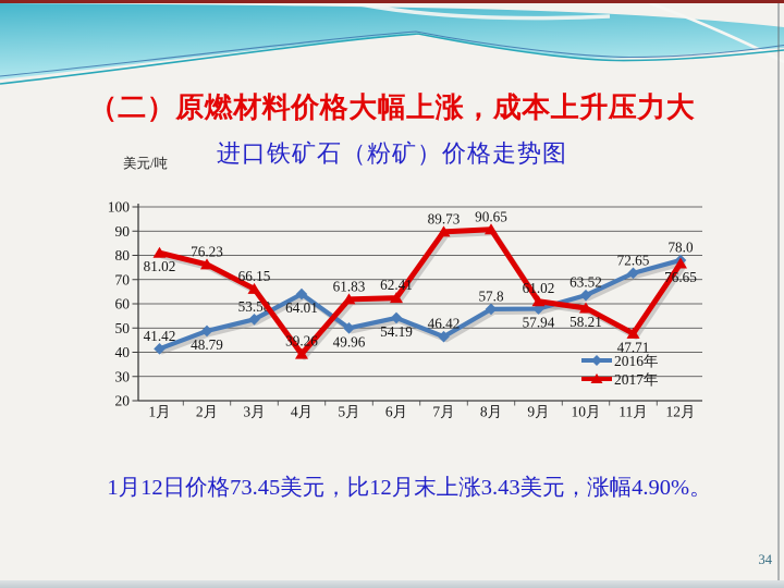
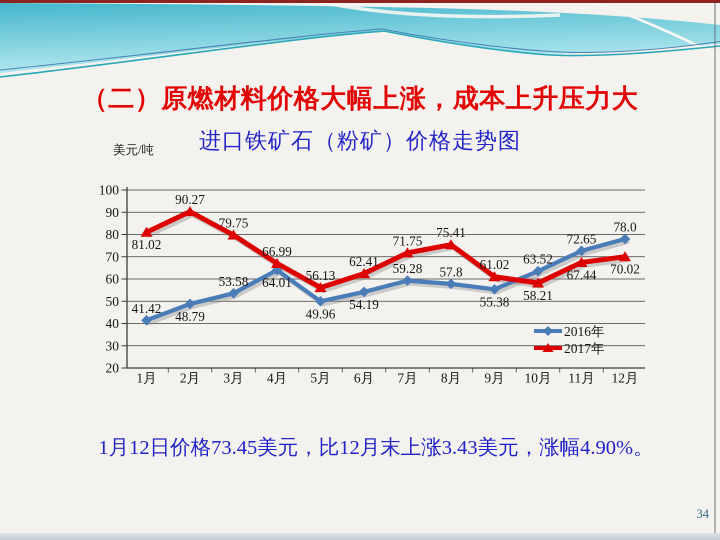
2017年/2月: 76.23 -> 90.27
2017年/3月: 66.15 -> 79.75
2017年/4月: 39.26 -> 66.99
2017年/5月: 61.83 -> 56.13
2016年/7月: 46.42 -> 59.28
2017年/7月: 89.73 -> 71.75
2017年/8月: 90.65 -> 75.41
2016年/9月: 57.94 -> 55.38
2017年/11月: 47.71 -> 67.44
2017年/12月: 76.65 -> 70.02
